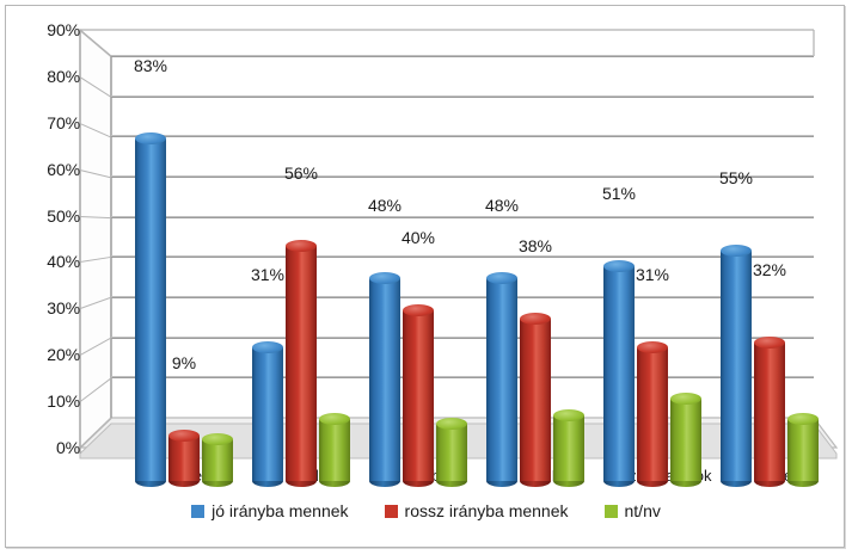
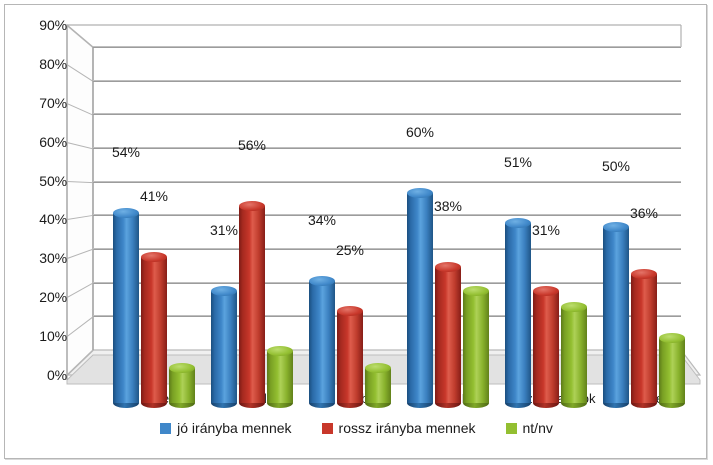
jó irányba mennek/Fidesz: 83% -> 54%
rossz irányba mennek/Fidesz: 9% -> 41%
jó irányba mennek/Jobbik: 48% -> 34%
rossz irányba mennek/Jobbik: 40% -> 25%
nt/nv/Jobbik: 12% -> 8%
jó irányba mennek/LMP: 48% -> 60%
nt/nv/LMP: 14% -> 31%
nt/nv/Bizonytalanok: 18% -> 26%
jó irányba mennek/Teljes: 55% -> 50%
rossz irányba mennek/Teljes: 32% -> 36%
nt/nv/Teljes: 13% -> 17%
